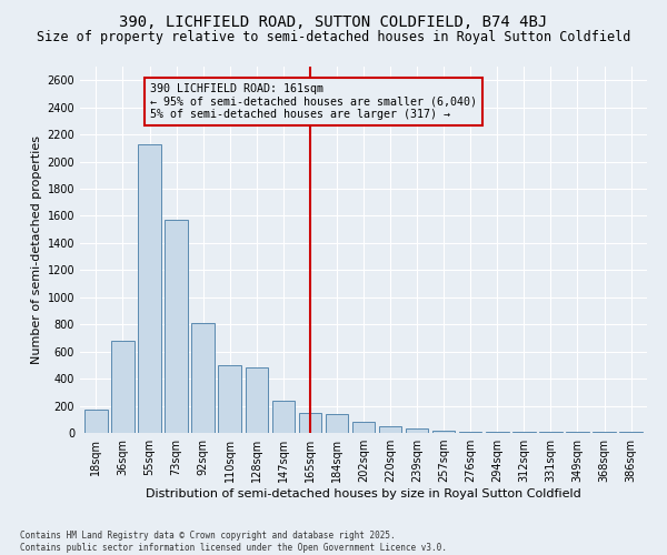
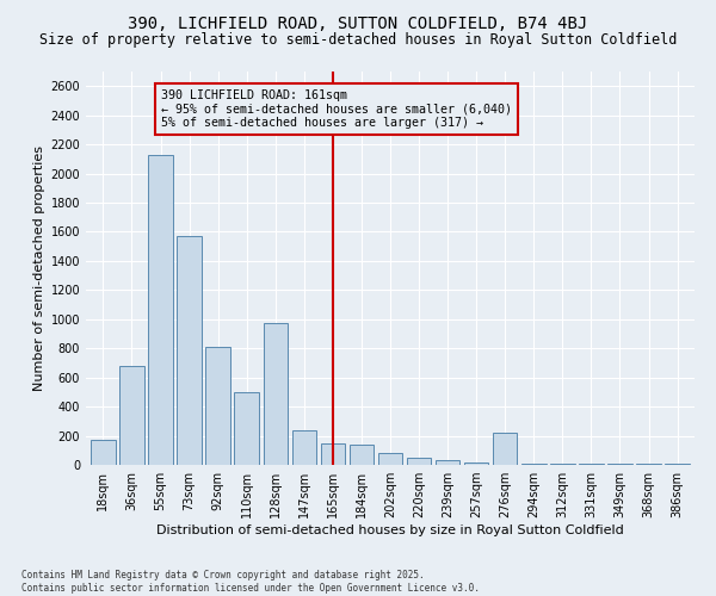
128sqm: 480 -> 970
276sqm: 10 -> 220
